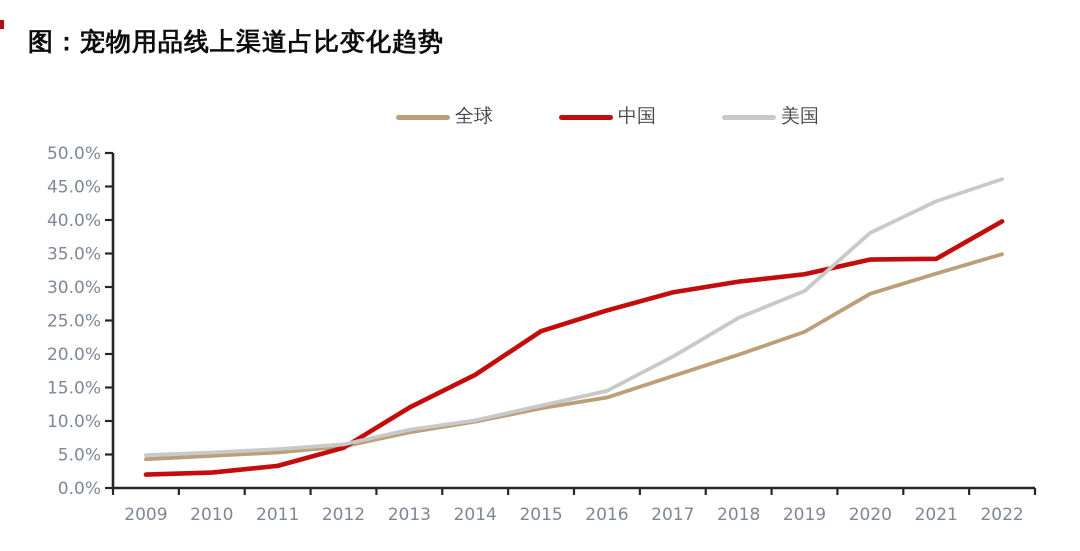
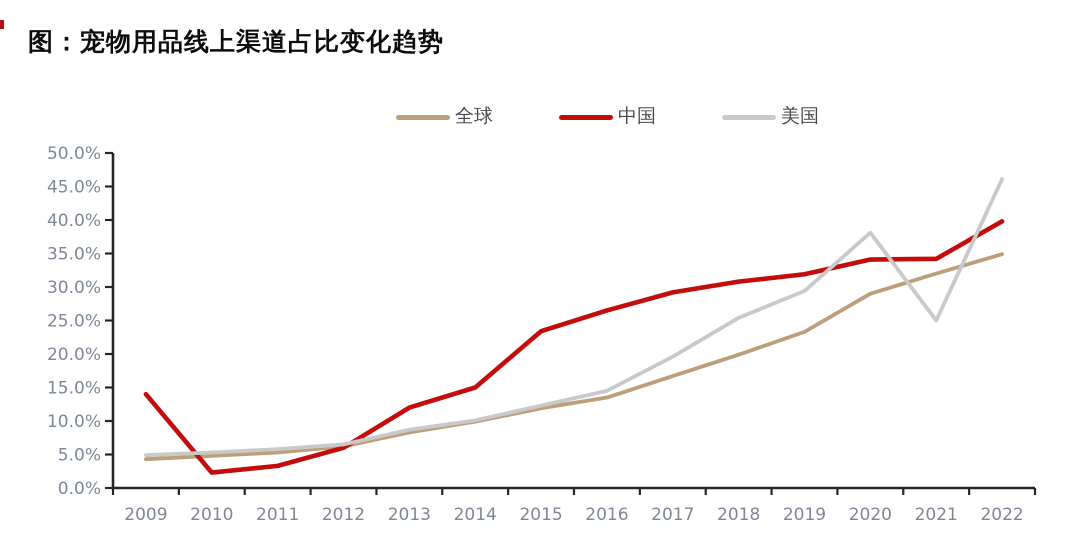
中国/2009: 2% -> 14%
中国/2014: 17% -> 15%
美国/2021: 43% -> 25%
